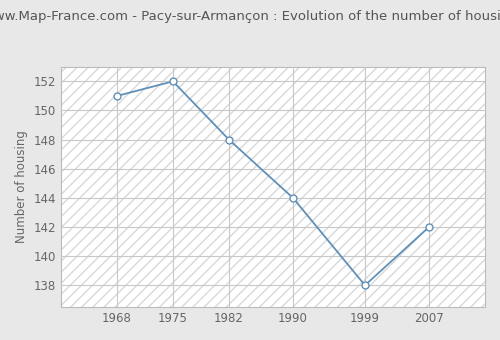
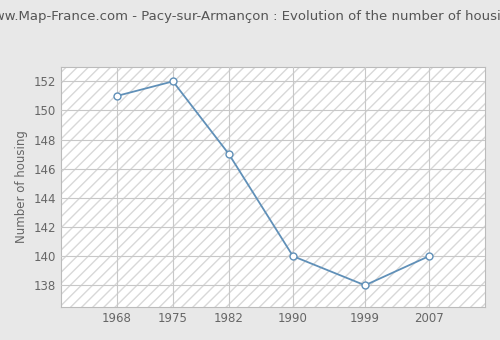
1982: 148 -> 147
1990: 144 -> 140
2007: 142 -> 140
